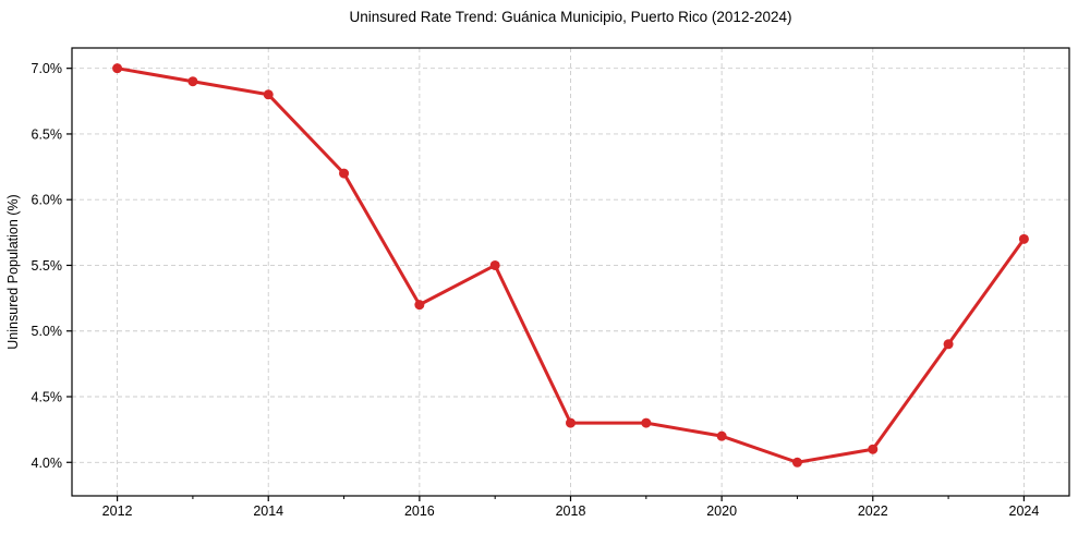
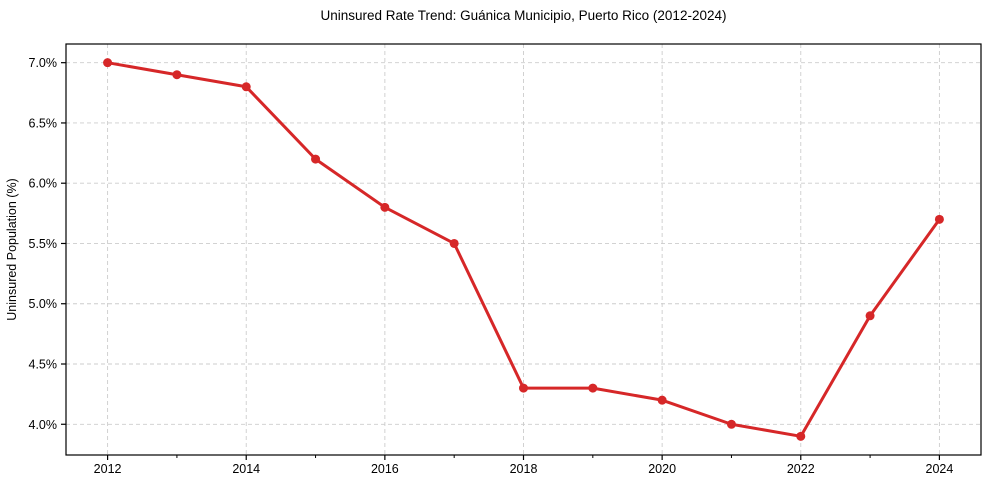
2016: 5.2% -> 5.8%
2022: 4.1% -> 3.9%
